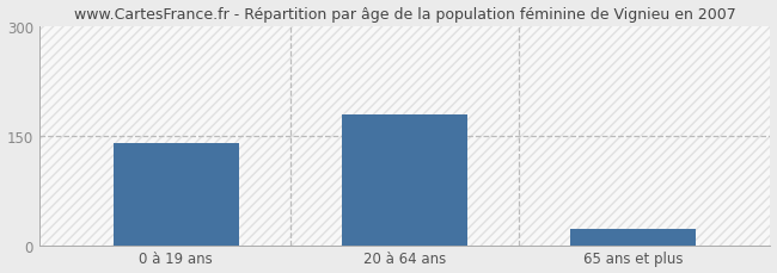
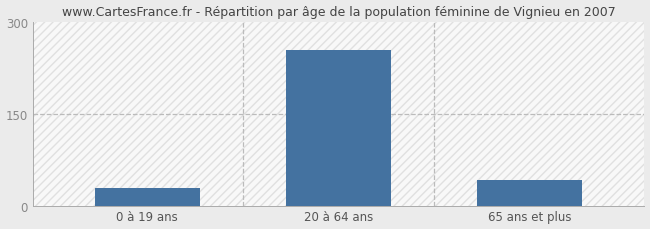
0 à 19 ans: 140 -> 28
20 à 64 ans: 178 -> 254
65 ans et plus: 22 -> 42
